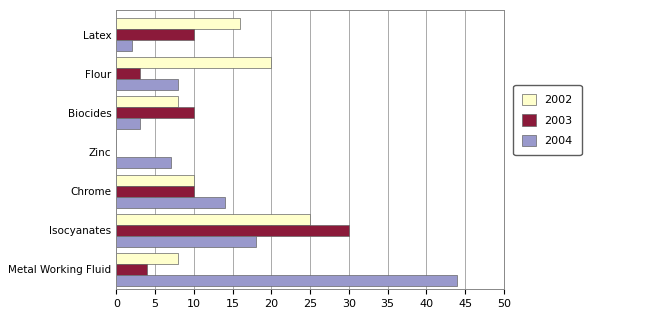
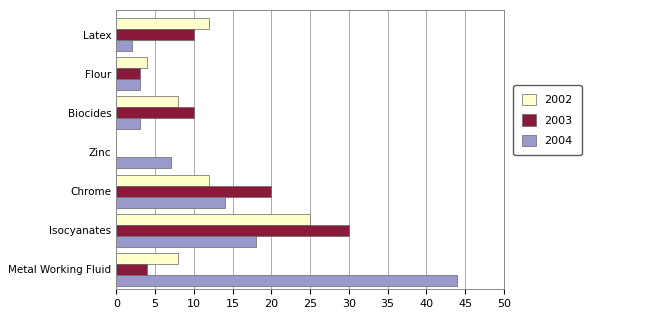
2002/Latex: 16 -> 12
2002/Flour: 20 -> 4
2004/Flour: 8 -> 3
2002/Chrome: 10 -> 12
2003/Chrome: 10 -> 20
